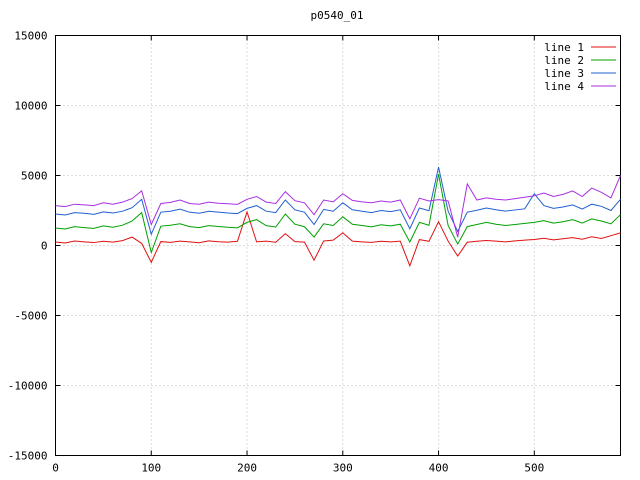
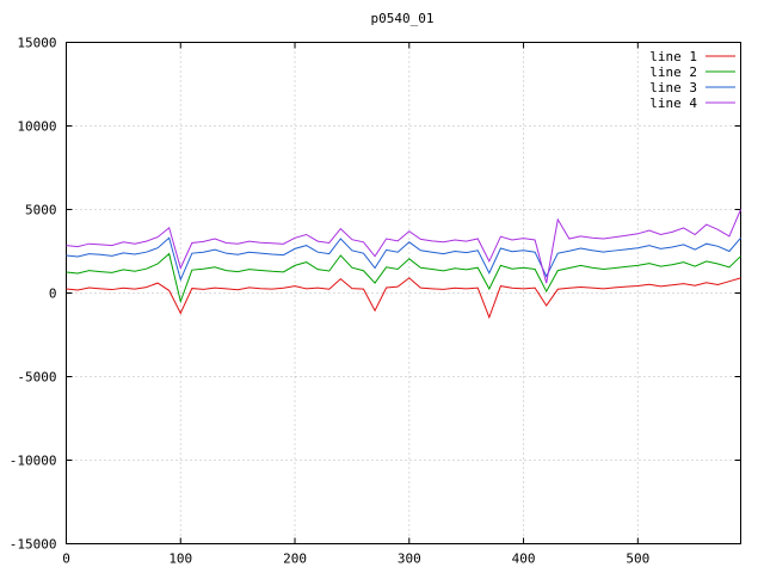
line 1/200: 2400 -> 400
line 1/400: 1700 -> 300
line 2/400: 5100 -> 1500
line 3/400: 5600 -> 2600
line 3/500: 3700 -> 2700
